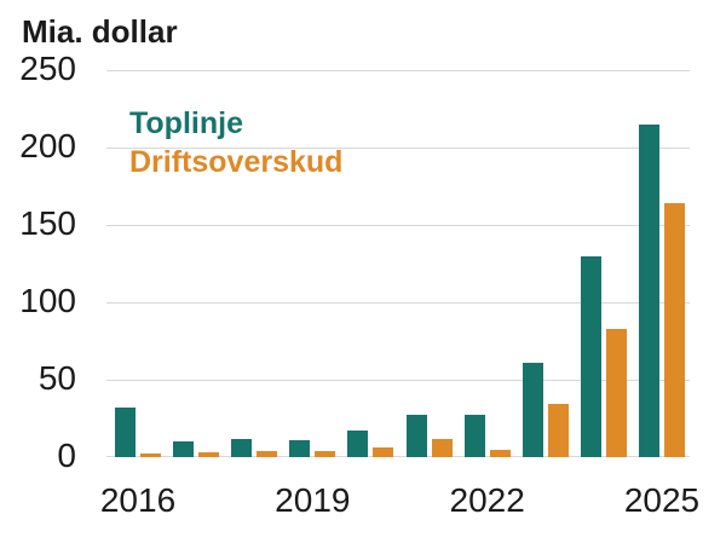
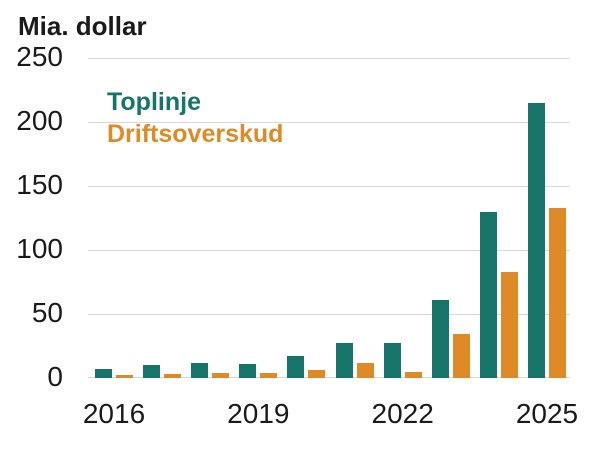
Toplinje/2016: 32 -> 7
Driftsoverskud/2025: 164 -> 133
